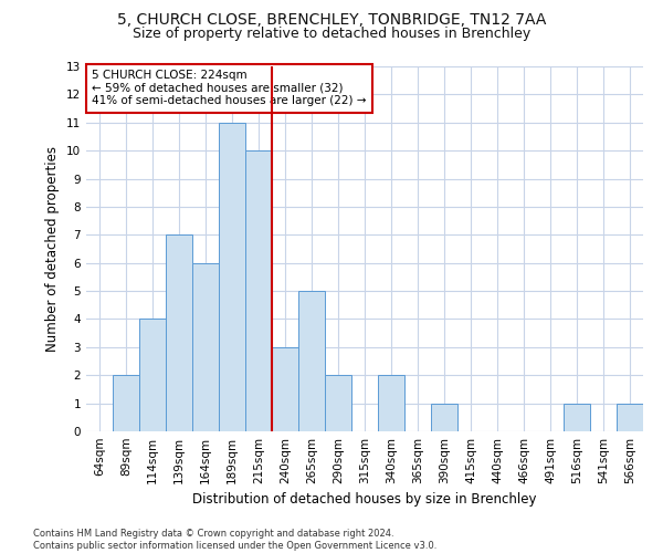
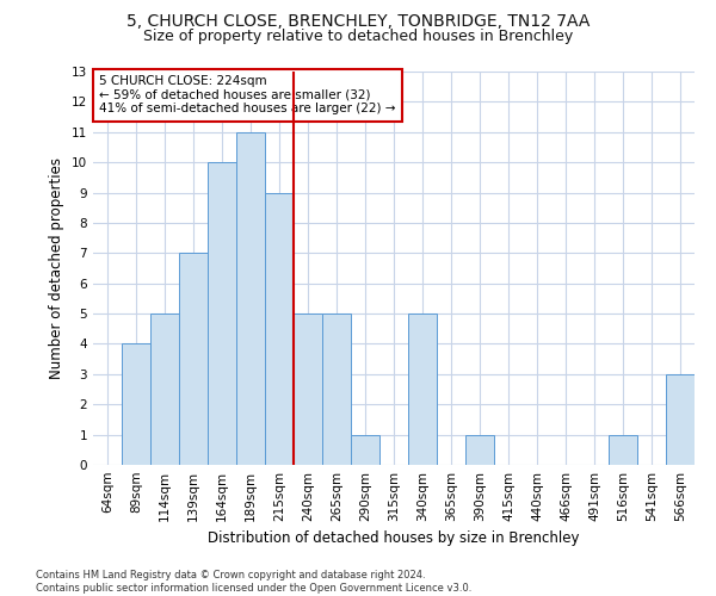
89sqm: 2 -> 4
114sqm: 4 -> 5
164sqm: 6 -> 10
215sqm: 10 -> 9
240sqm: 3 -> 5
290sqm: 2 -> 1
340sqm: 2 -> 5
566sqm: 1 -> 3
